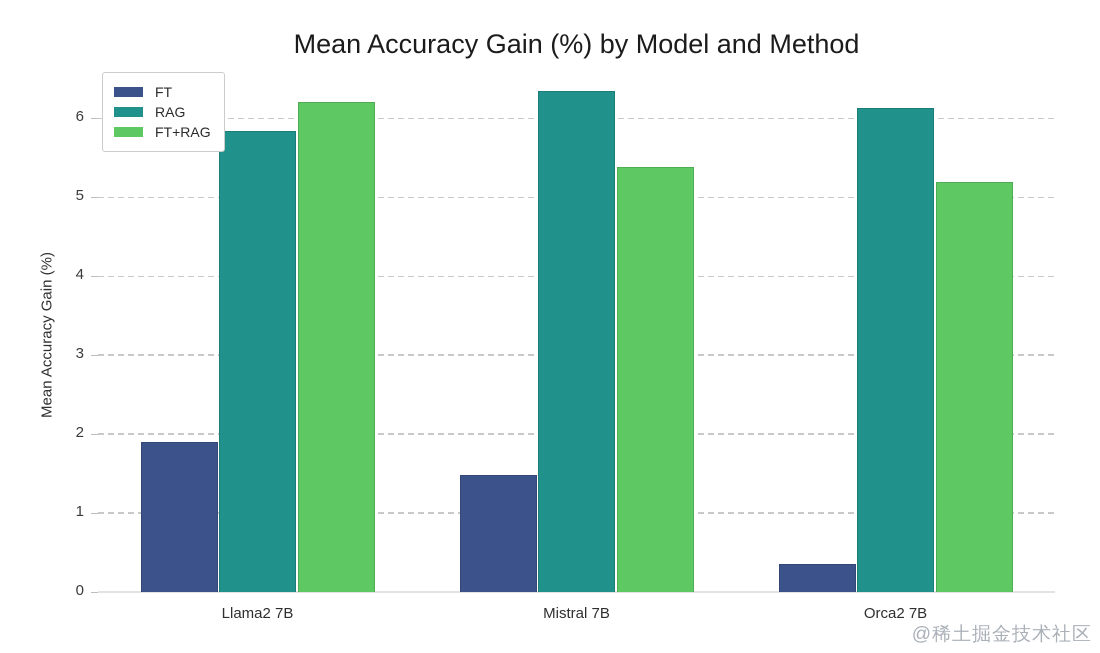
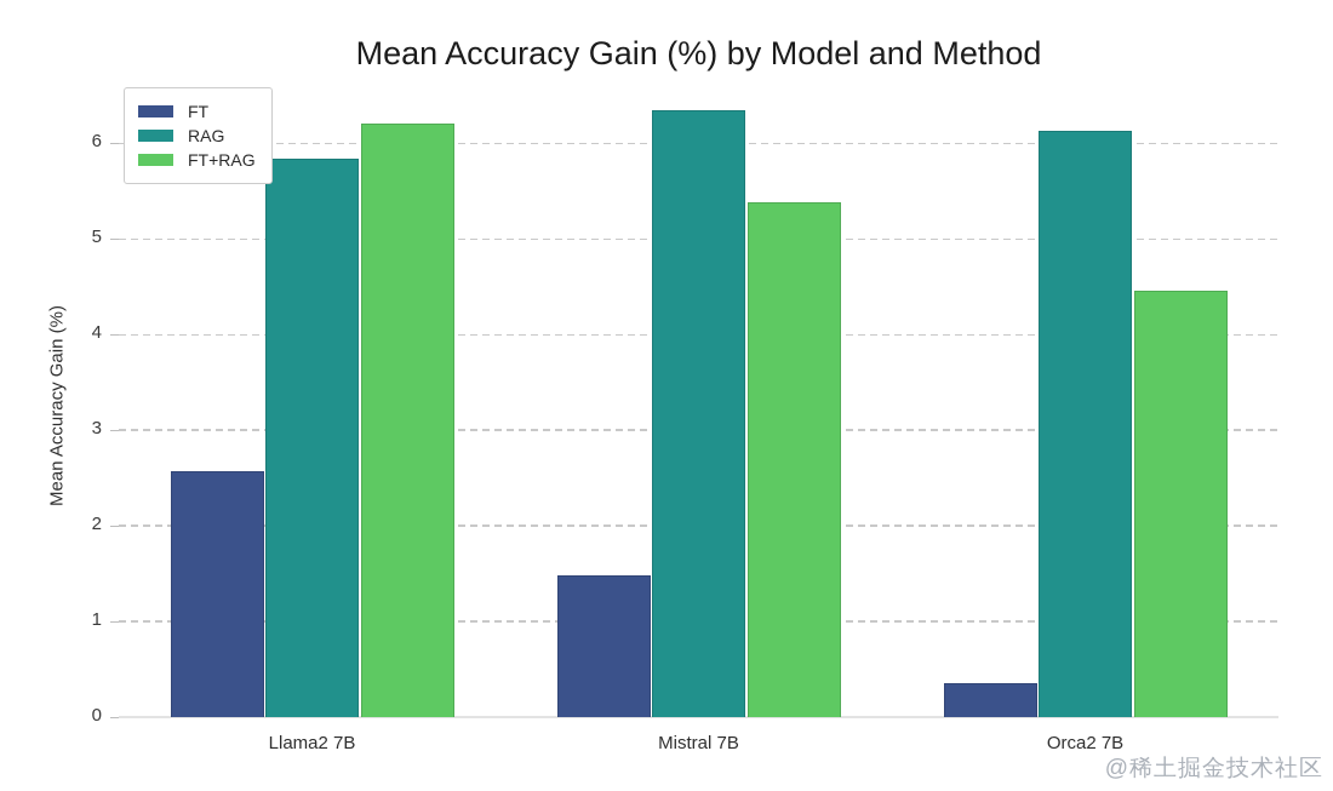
FT/Llama2 7B: 1.9 -> 2.6
FT+RAG/Orca2 7B: 5.2 -> 4.5
